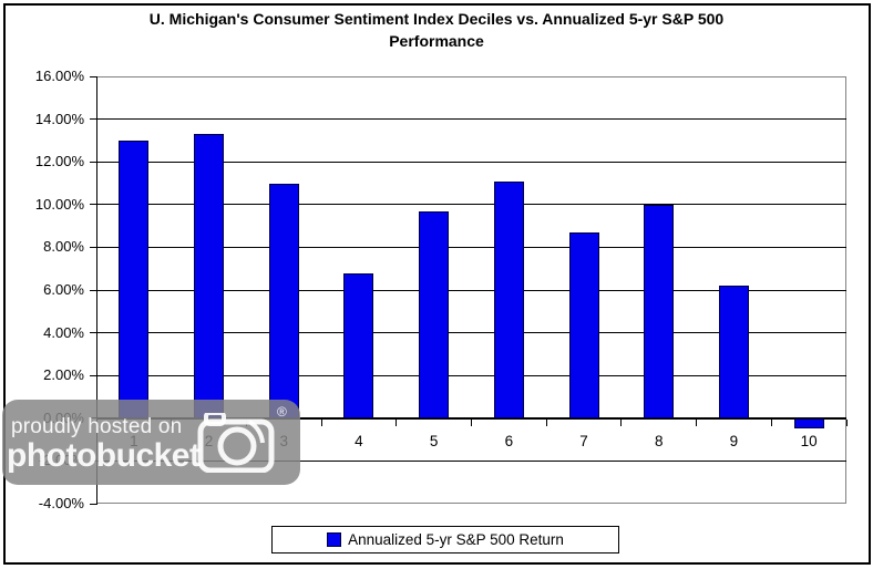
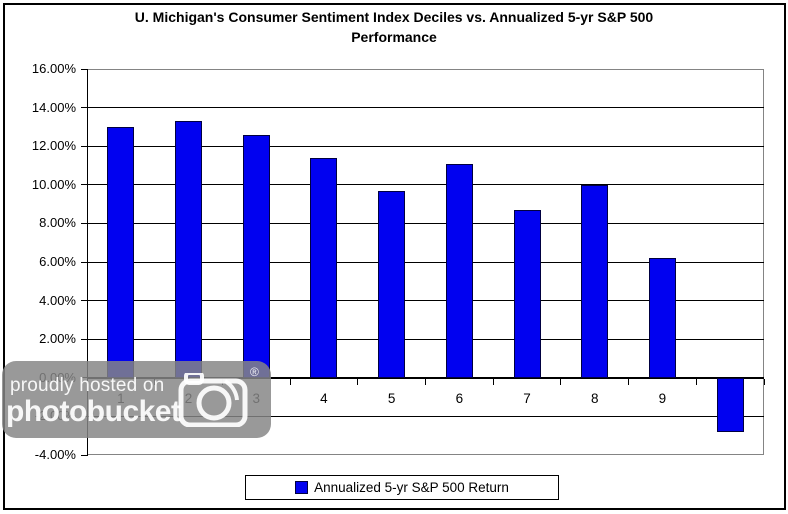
3: 11.0% -> 12.6%
4: 6.8% -> 11.4%
10: -0.5% -> -2.8%
